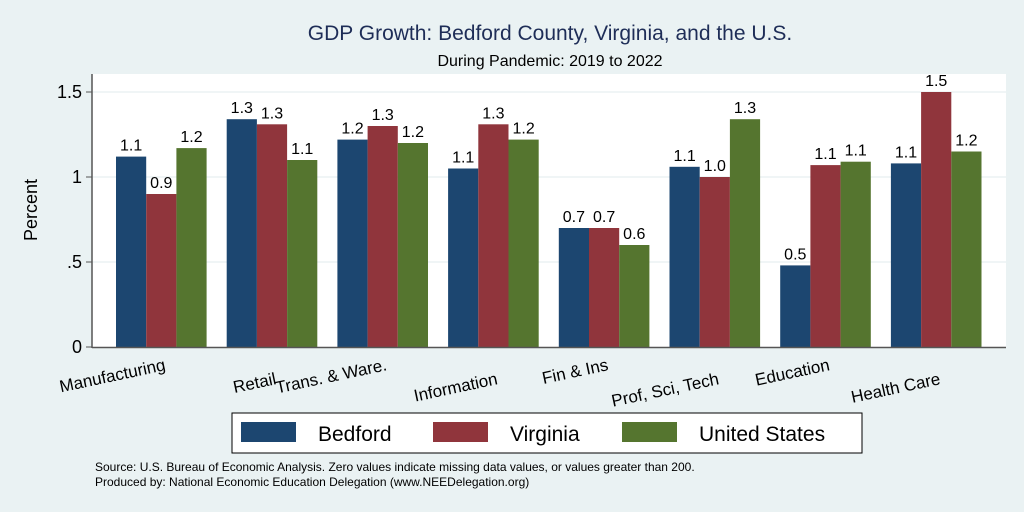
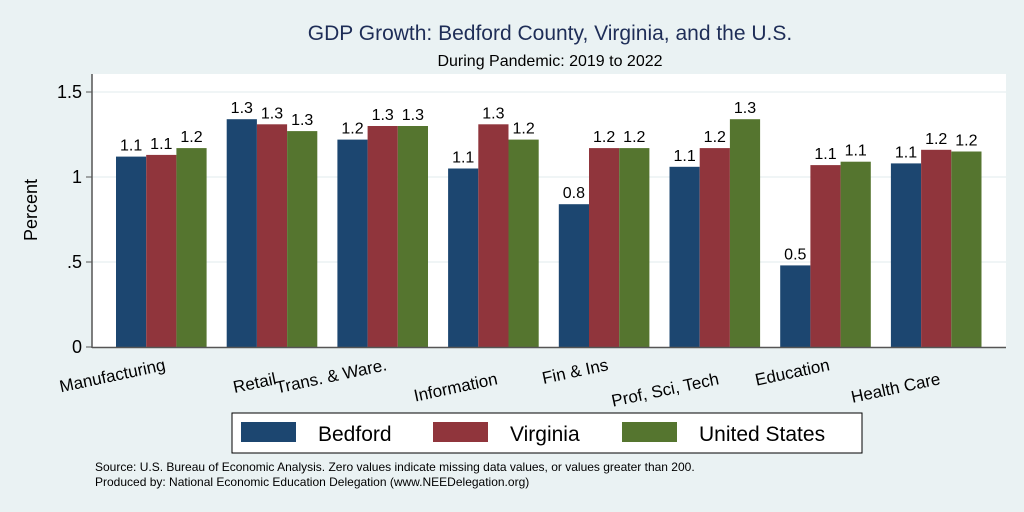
Virginia/Manufacturing: 0.9 -> 1.1
United States/Retail: 1.1 -> 1.3
United States/Trans. & Ware.: 1.2 -> 1.3
Bedford/Fin & Ins: 0.7 -> 0.8
Virginia/Fin & Ins: 0.7 -> 1.2
United States/Fin & Ins: 0.6 -> 1.2
Virginia/Prof, Sci, Tech: 1.0 -> 1.2
Virginia/Health Care: 1.5 -> 1.2
